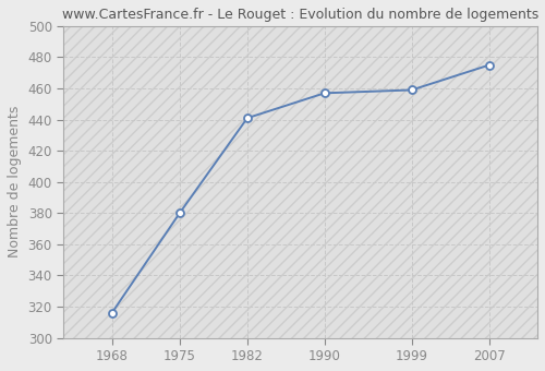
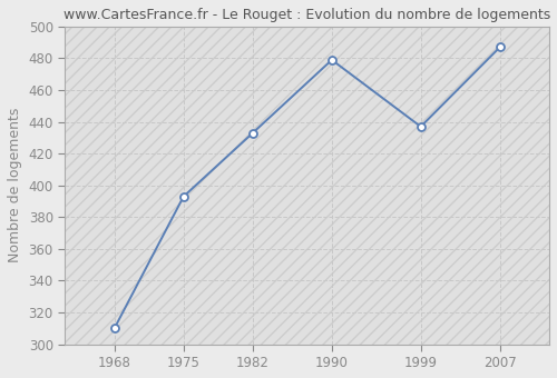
1968: 316 -> 310
1975: 380 -> 393
1982: 441 -> 433
1990: 457 -> 479
1999: 459 -> 437
2007: 475 -> 487
